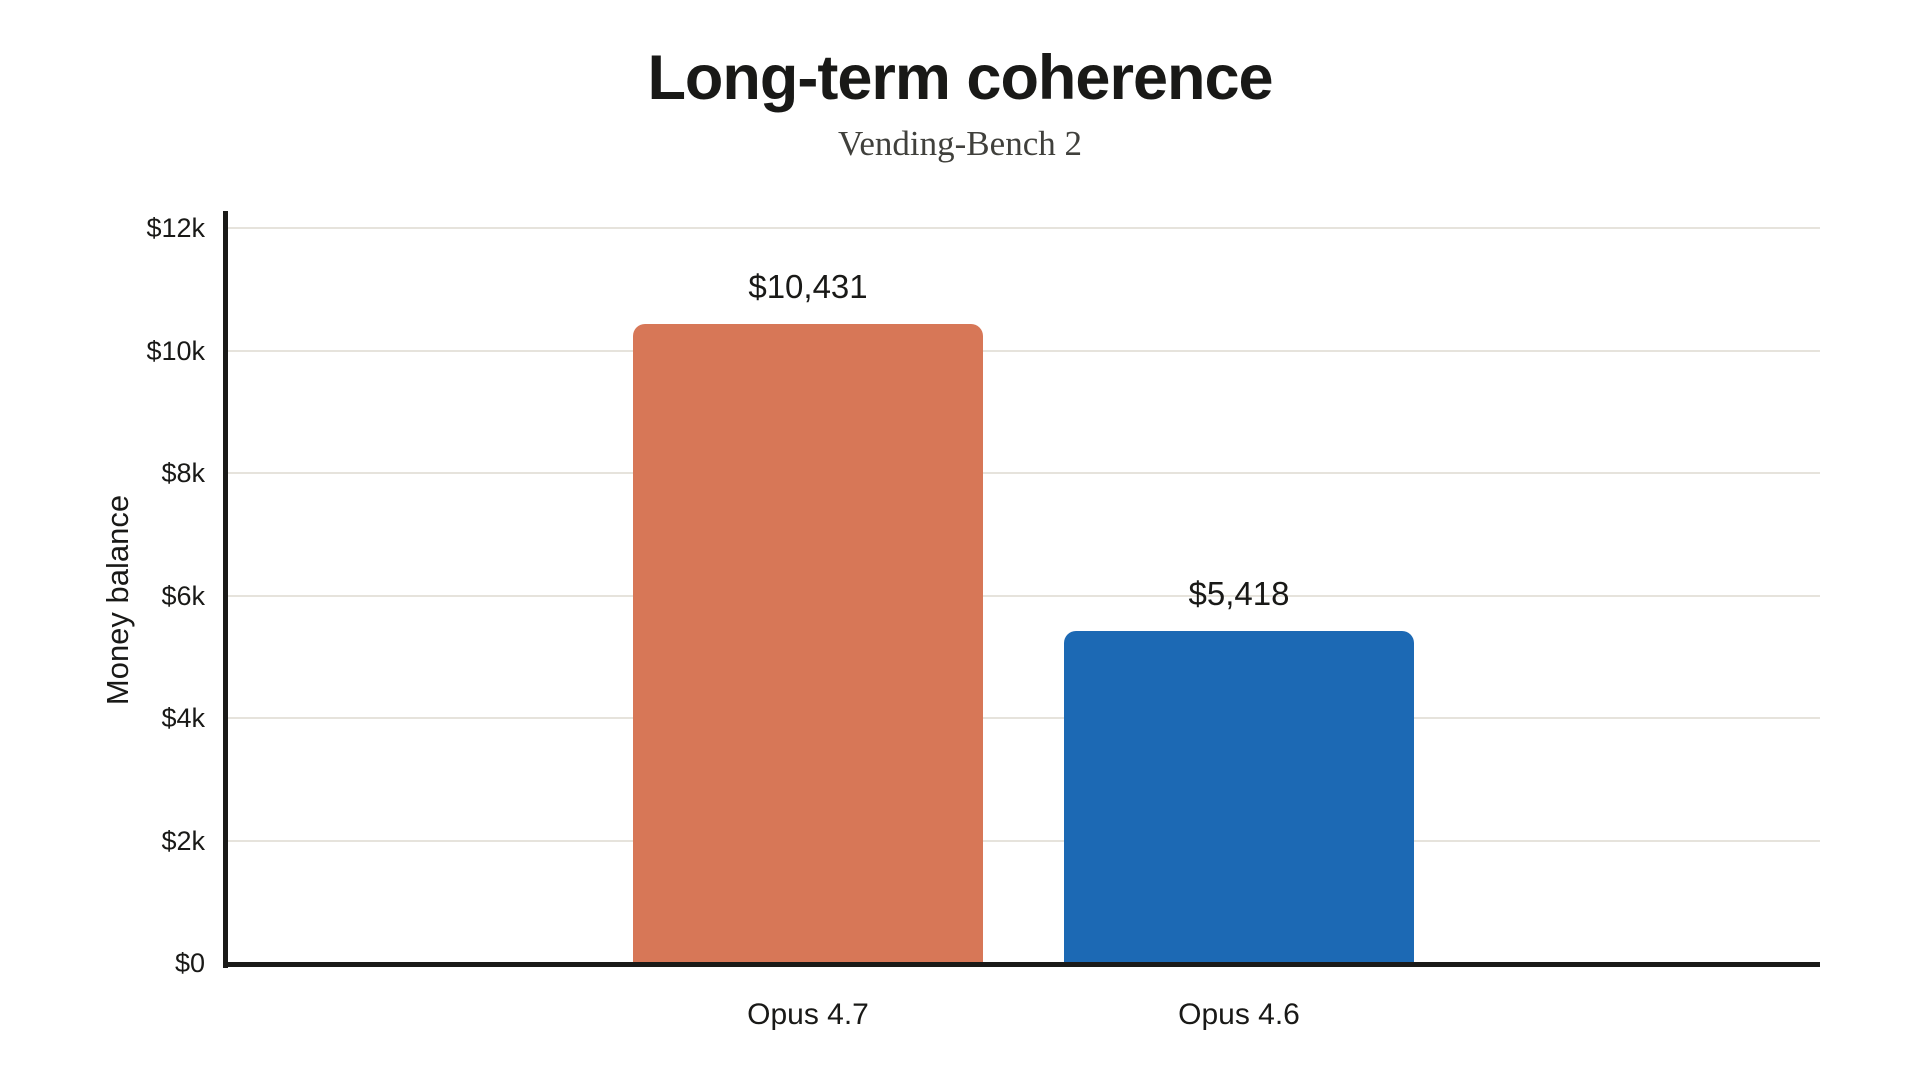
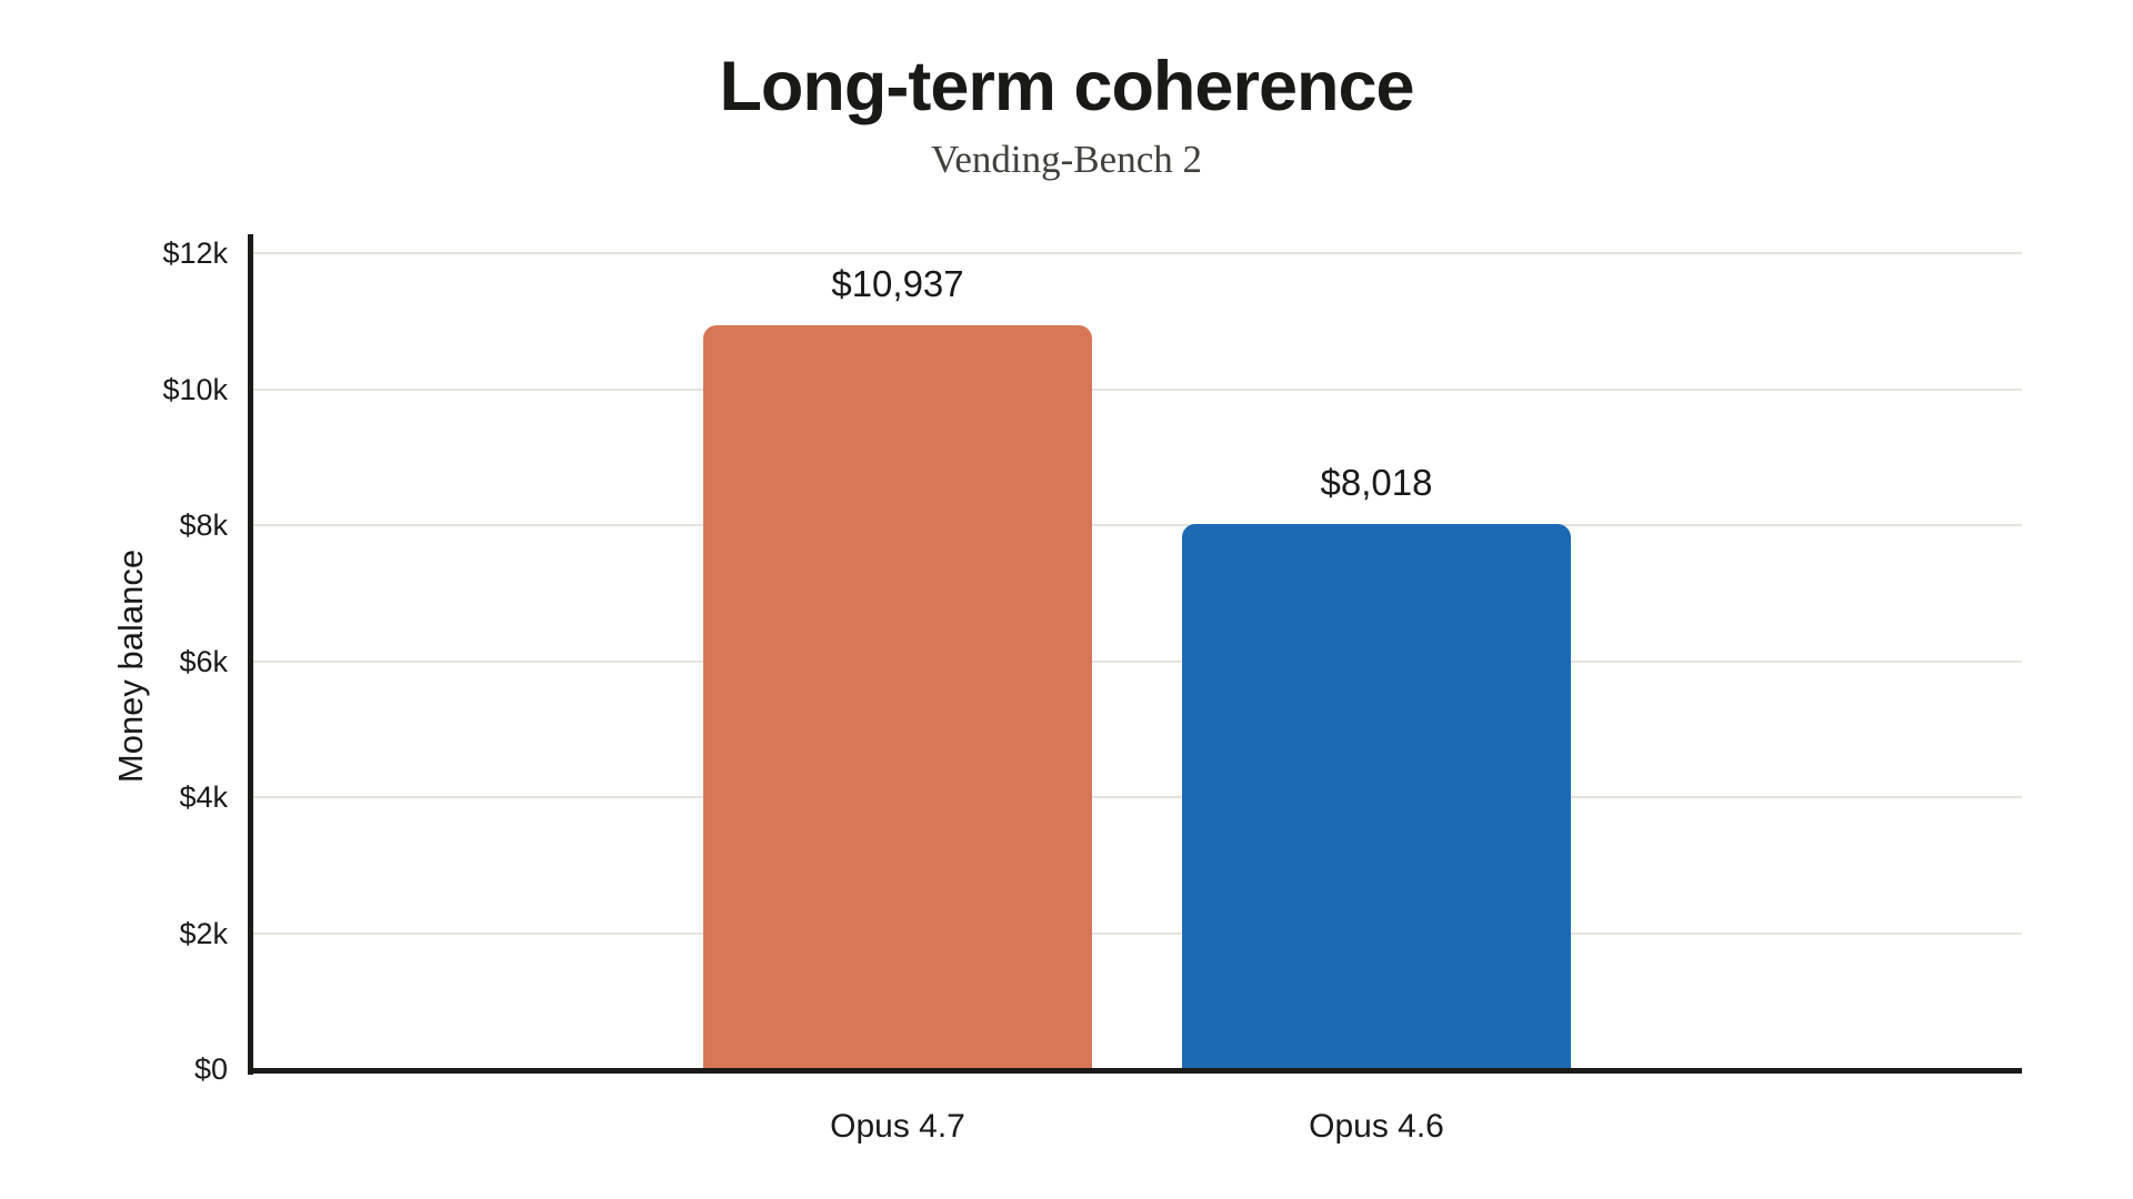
Opus 4.7: $10,431 -> $10,937
Opus 4.6: $5,418 -> $8,018
